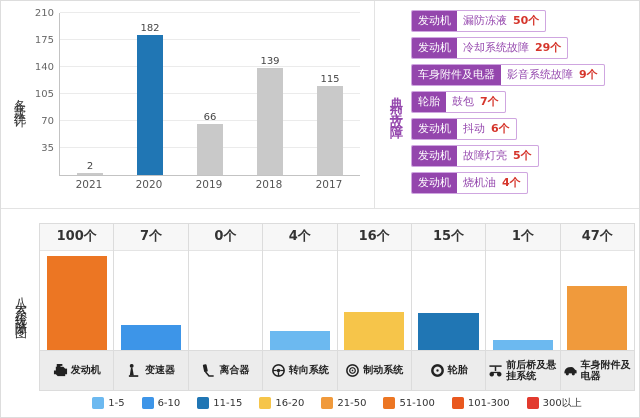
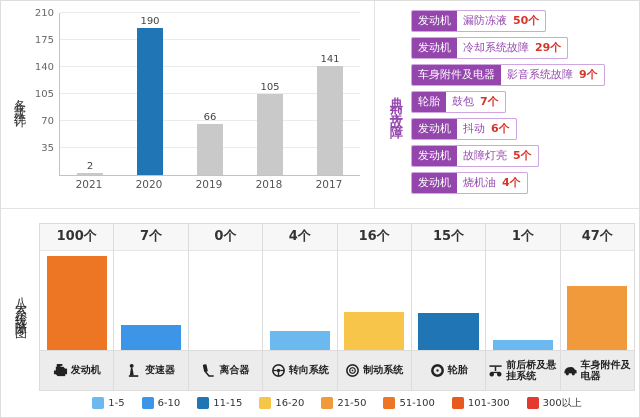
各年款统计/2020: 182 -> 190
各年款统计/2018: 139 -> 105
各年款统计/2017: 115 -> 141
